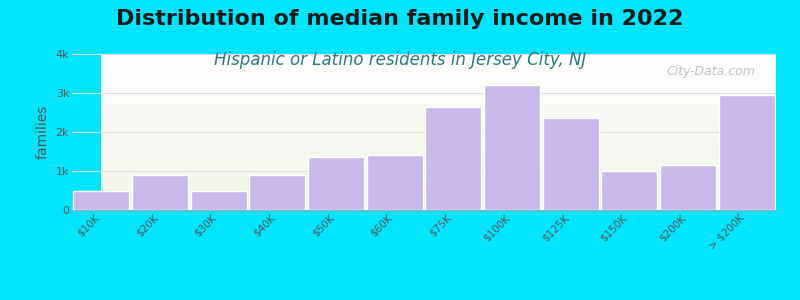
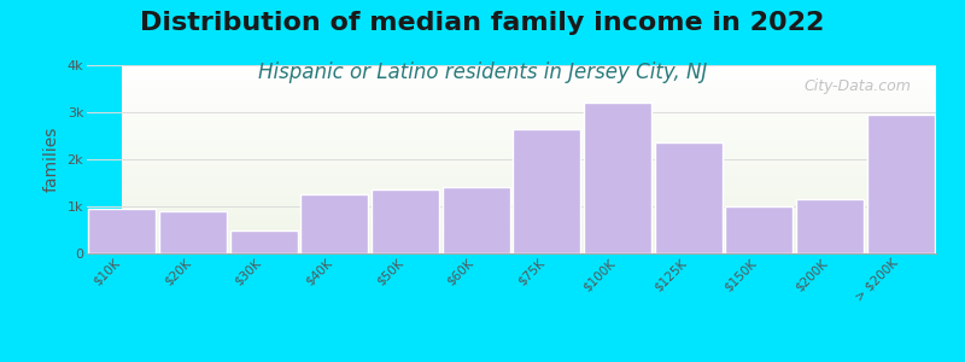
$10K: 0.50k -> 0.95k
$40K: 0.90k -> 1.25k
